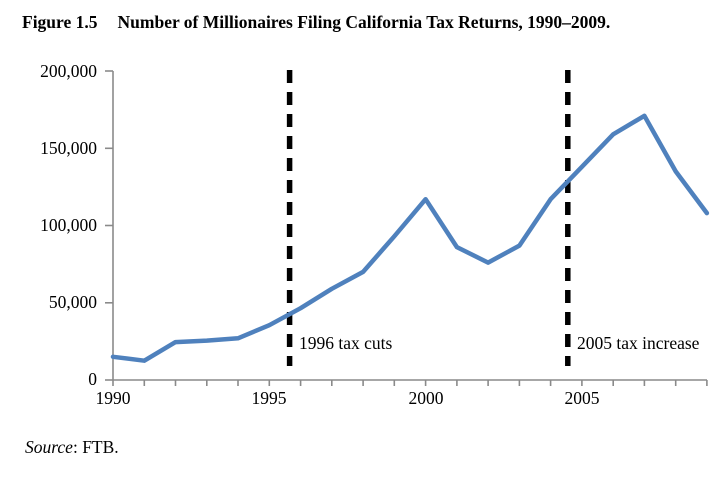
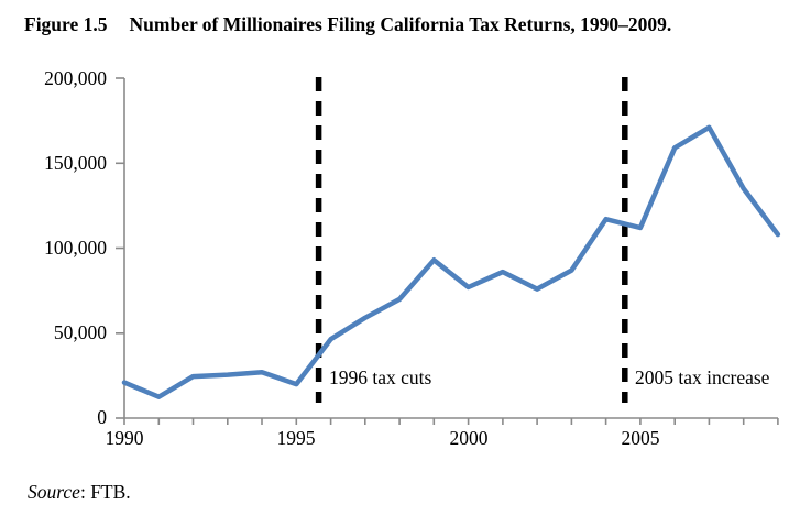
1990: 15000 -> 21000
1995: 36000 -> 20000
2000: 117000 -> 77000
2005: 138000 -> 112000
